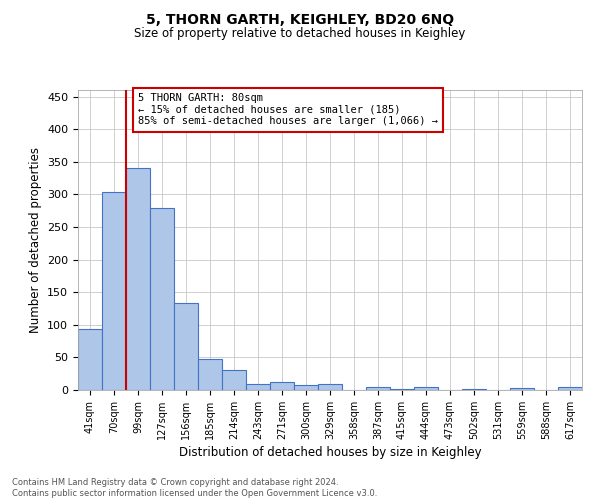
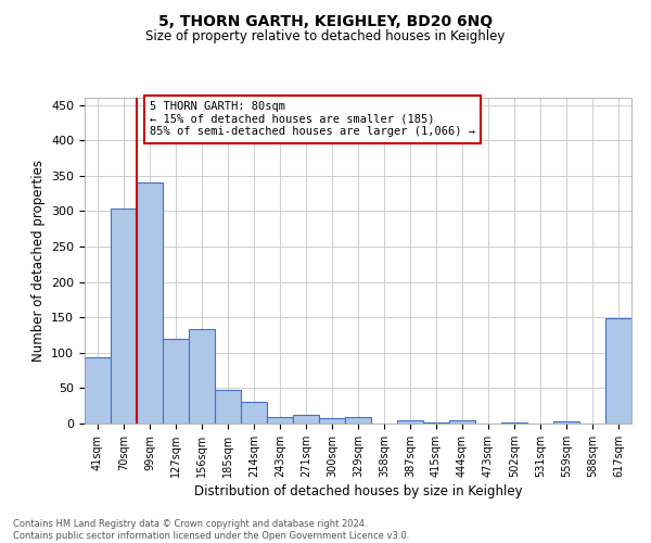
127sqm: 279 -> 120
617sqm: 4 -> 148
